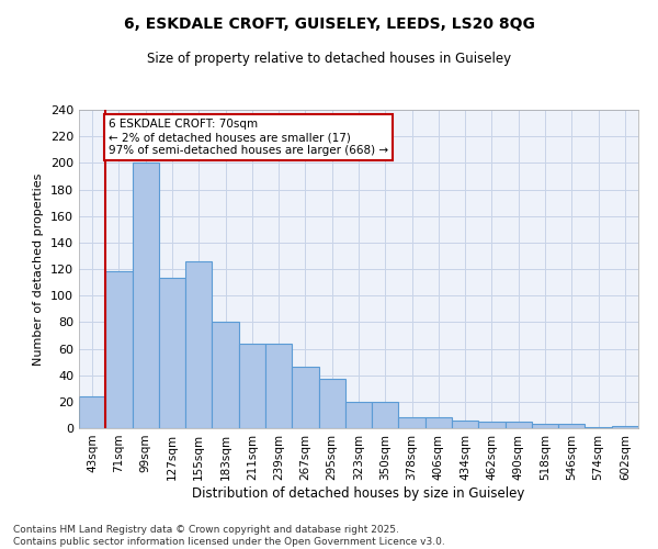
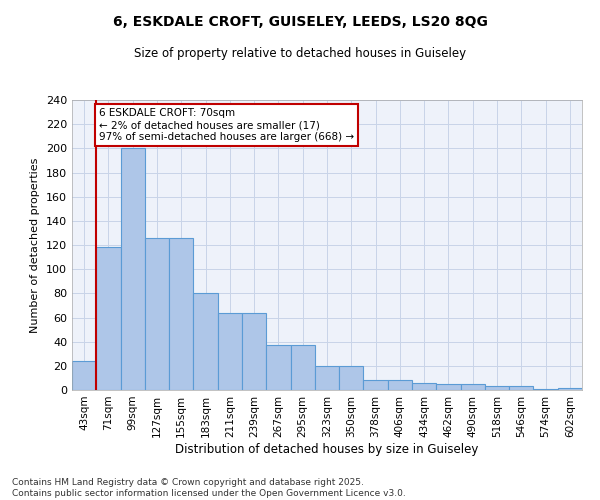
127sqm: 113 -> 126
267sqm: 46 -> 37
